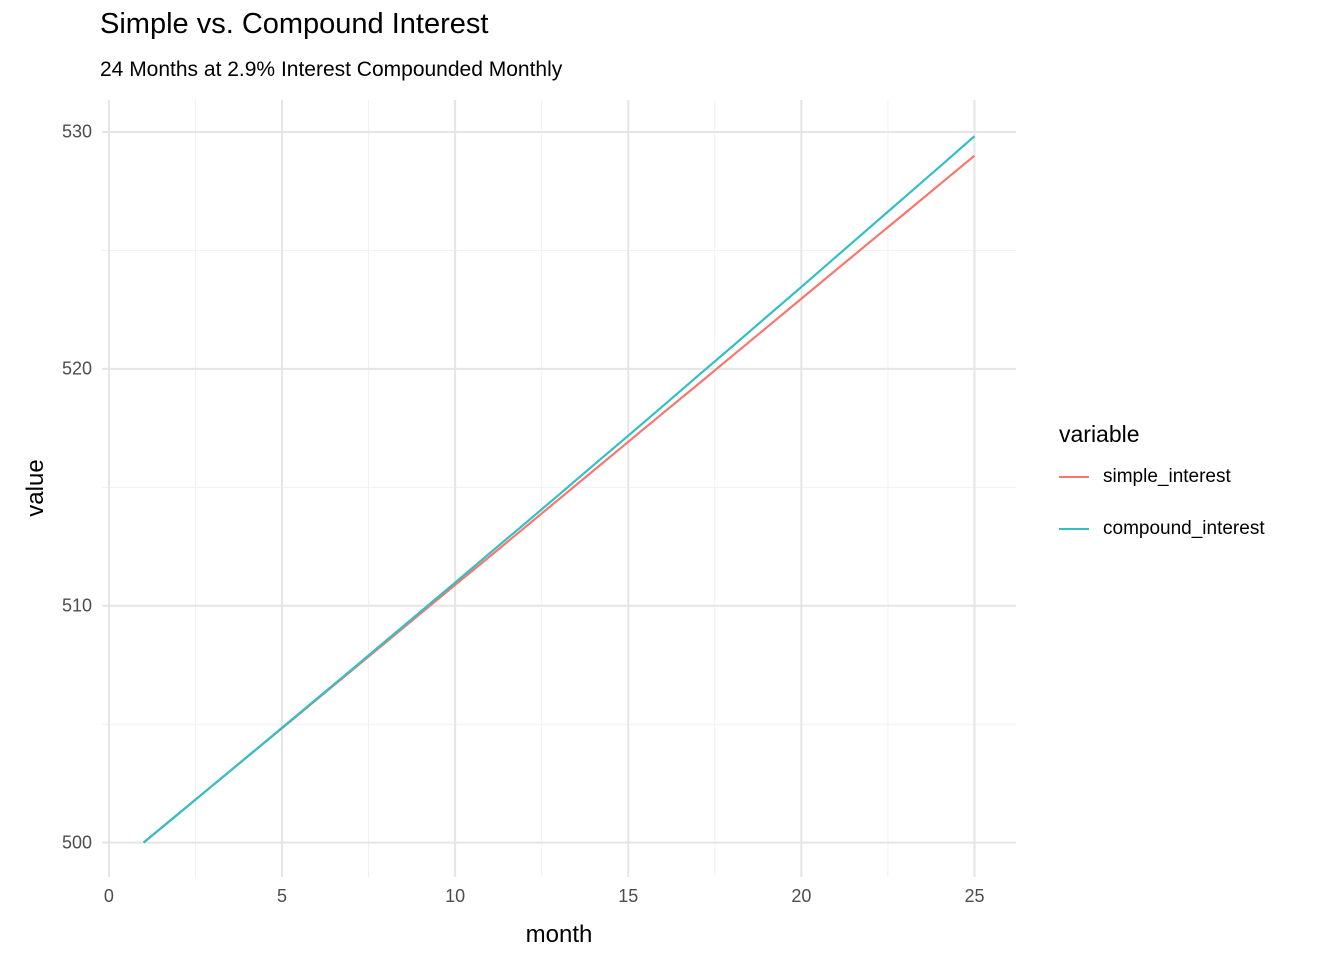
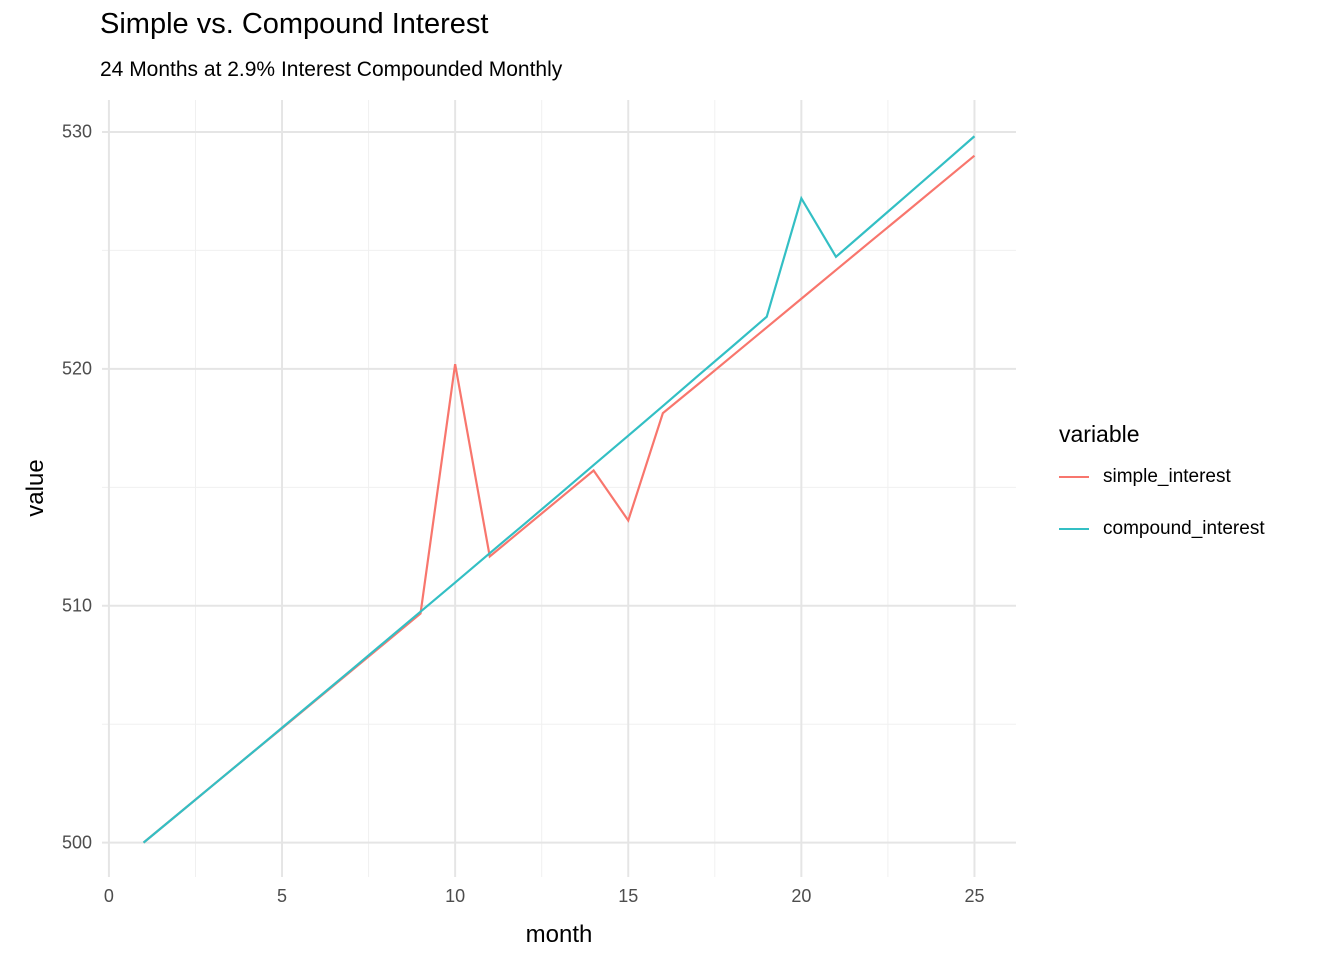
simple_interest/10: 510.9 -> 520.2
simple_interest/15: 516.9 -> 513.6
compound_interest/20: 523.5 -> 527.2
